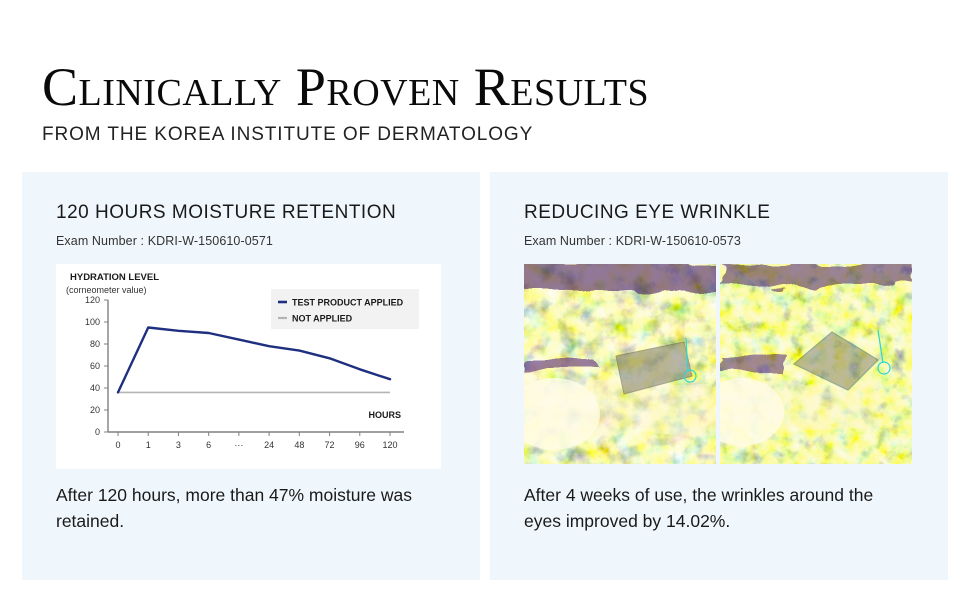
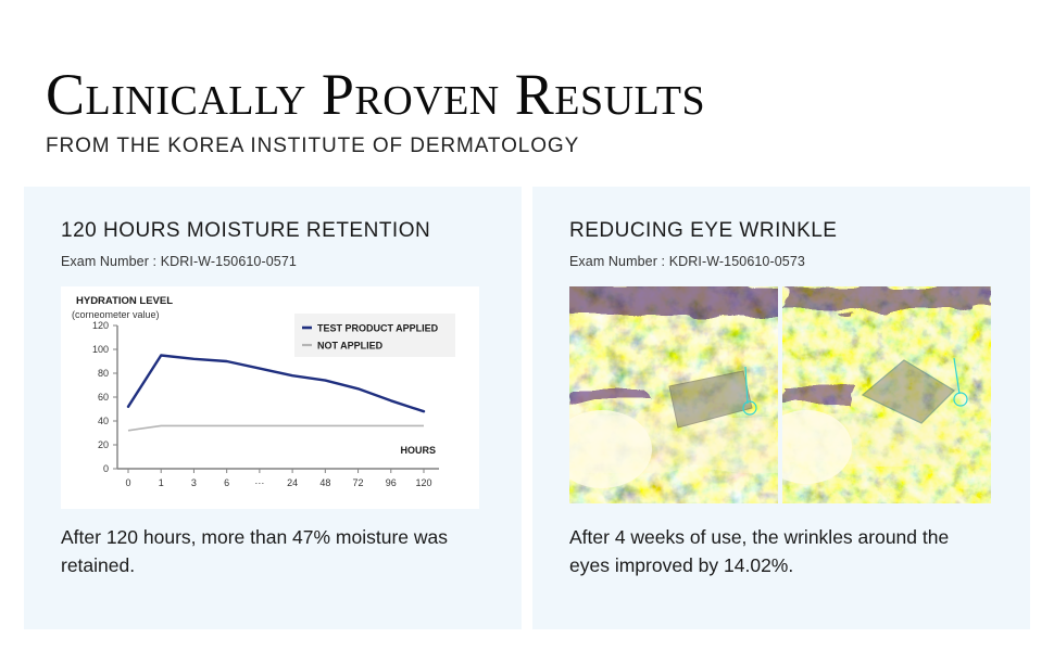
TEST PRODUCT APPLIED/0: 36 -> 52
NOT APPLIED/0: 36 -> 32
